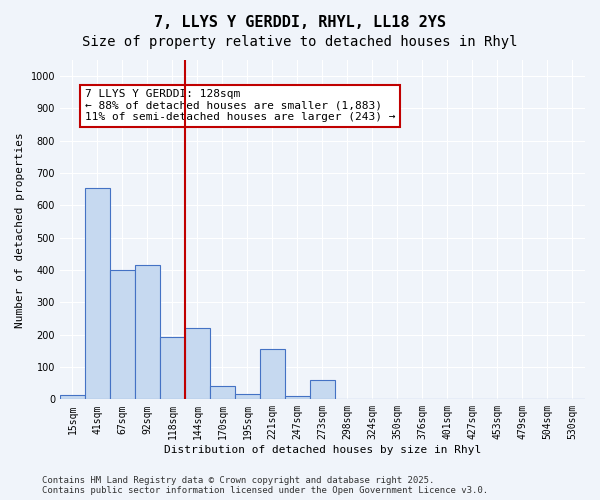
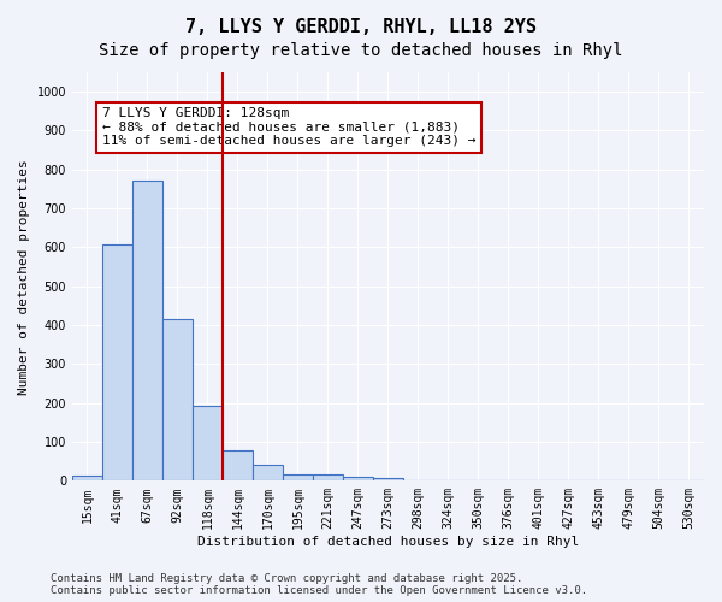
41sqm: 655 -> 607
67sqm: 400 -> 773
144sqm: 220 -> 78
221sqm: 155 -> 16
273sqm: 60 -> 8
